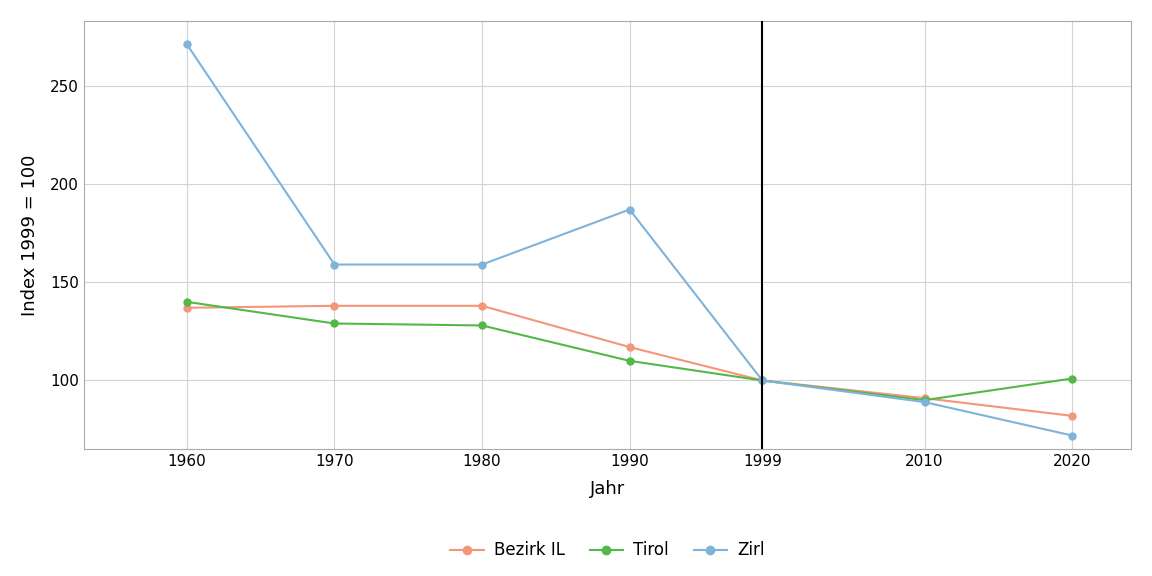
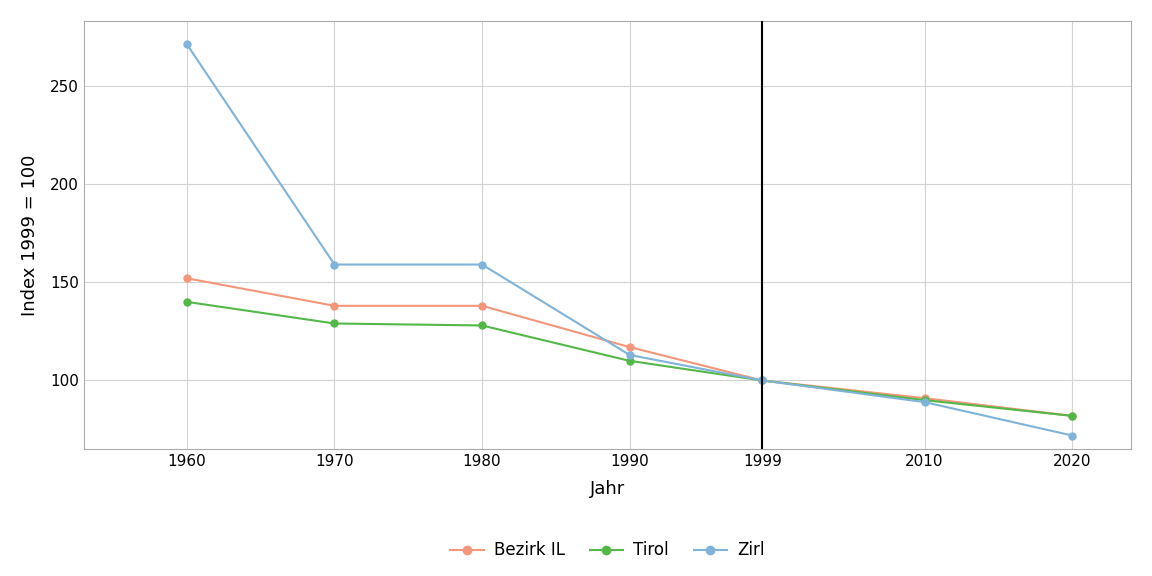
Bezirk IL/1960: 137 -> 152
Zirl/1990: 187 -> 113
Tirol/2020: 101 -> 82
